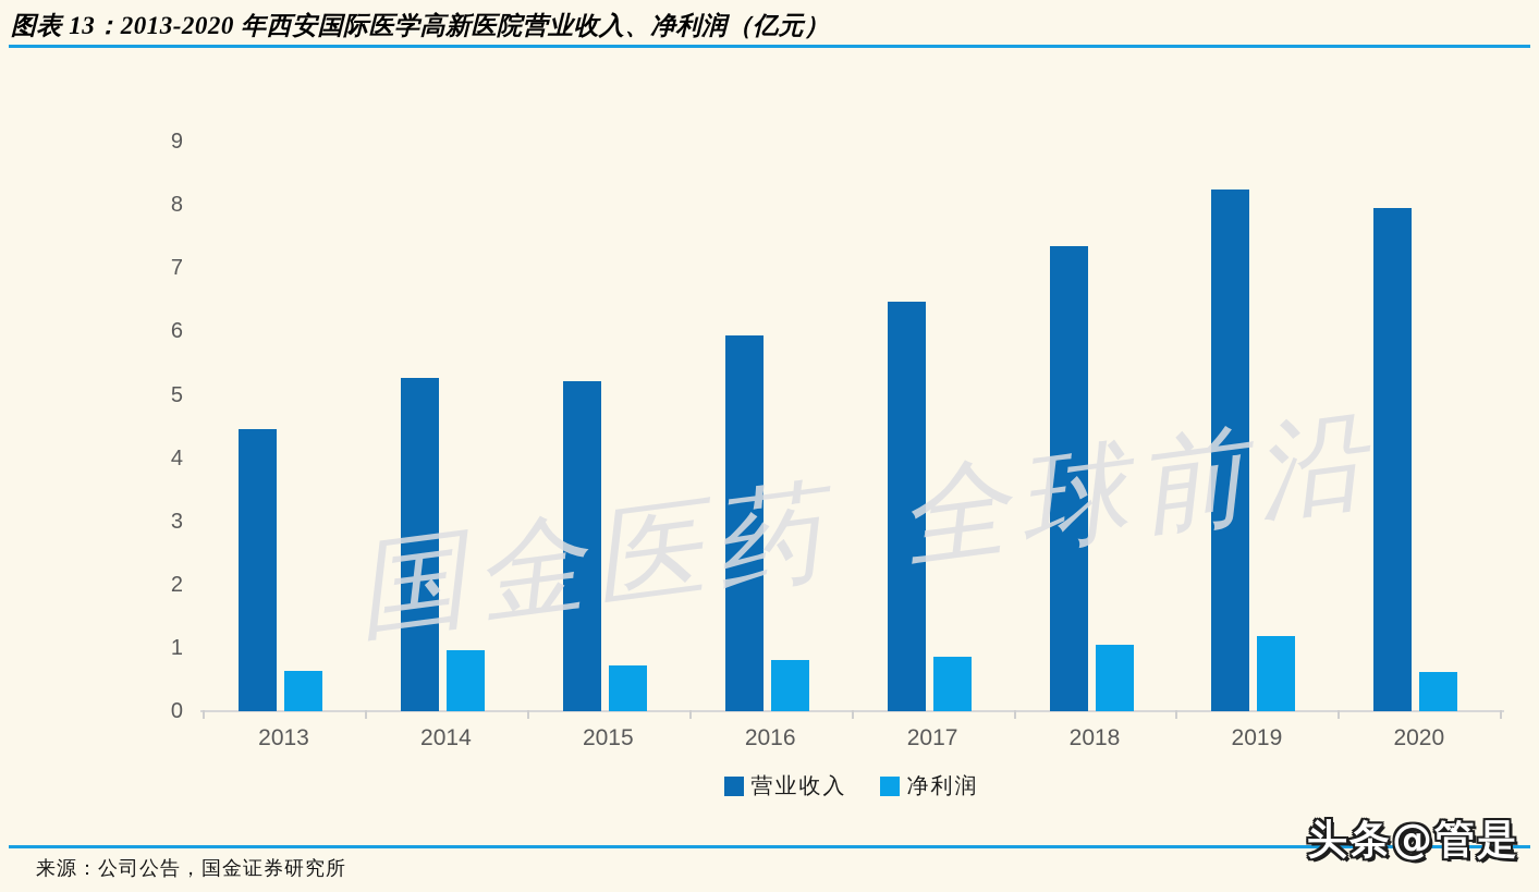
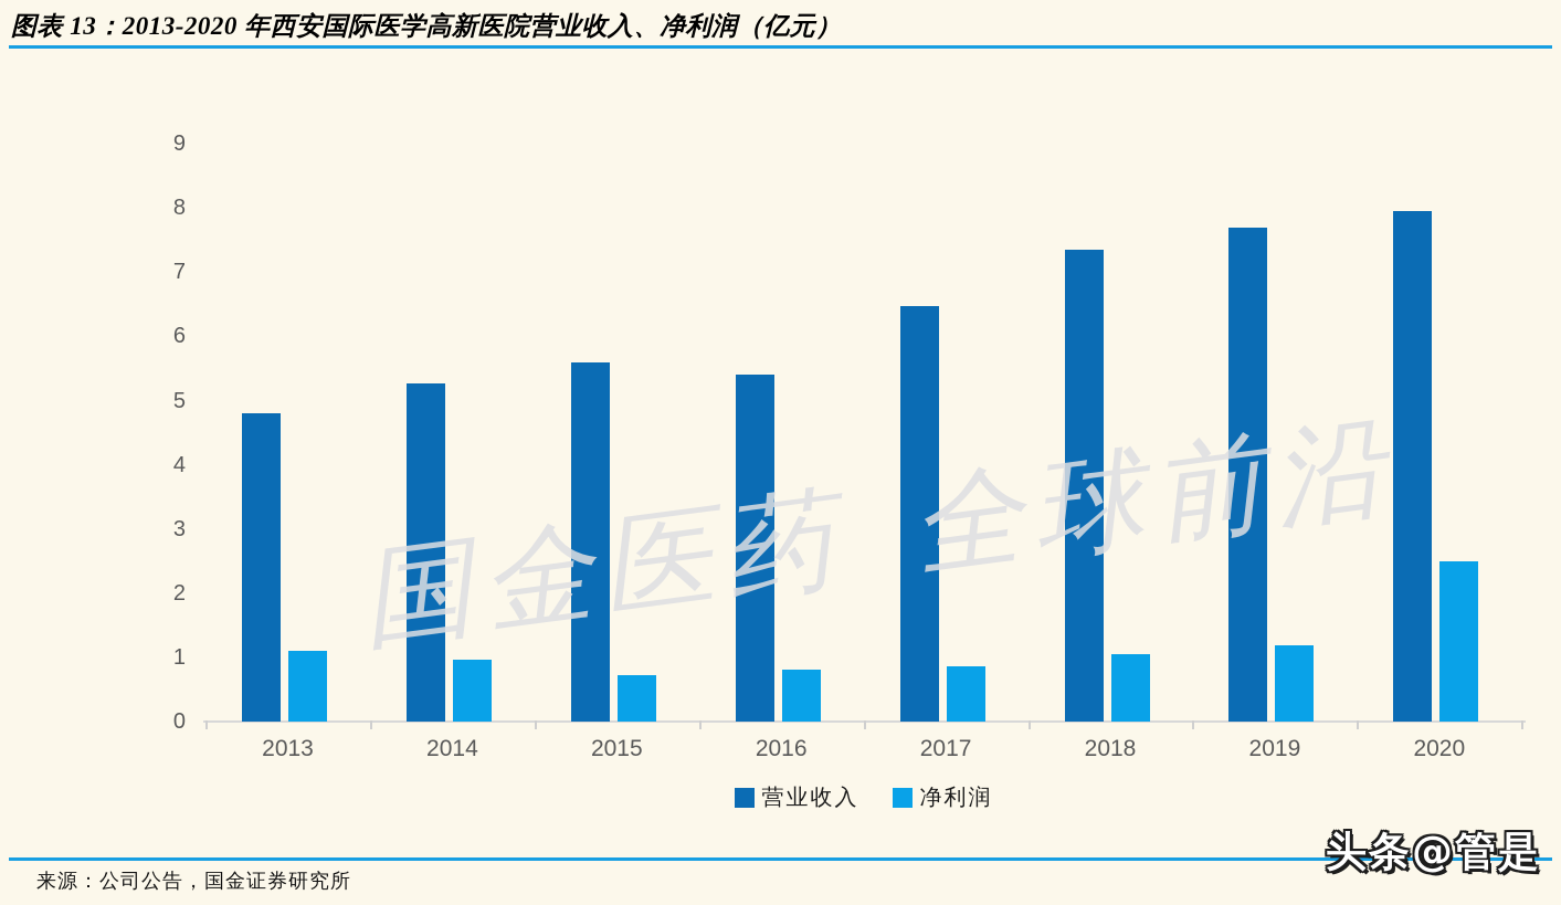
营业收入/2013: 4.5 -> 4.8
净利润/2013: 0.6 -> 1.1
营业收入/2015: 5.2 -> 5.6
营业收入/2016: 5.9 -> 5.4
营业收入/2019: 8.2 -> 7.7
净利润/2020: 0.6 -> 2.5
